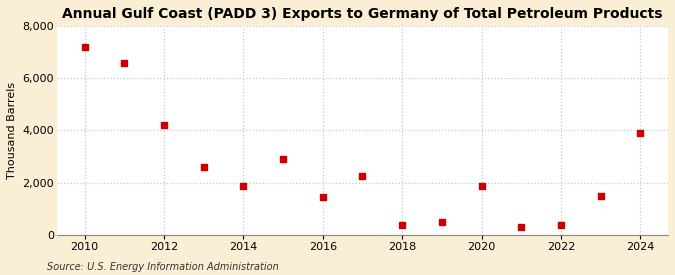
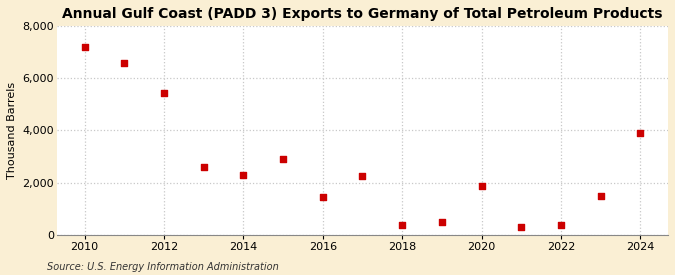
2012: 4,200 -> 5,450
2014: 1,850 -> 2,300
